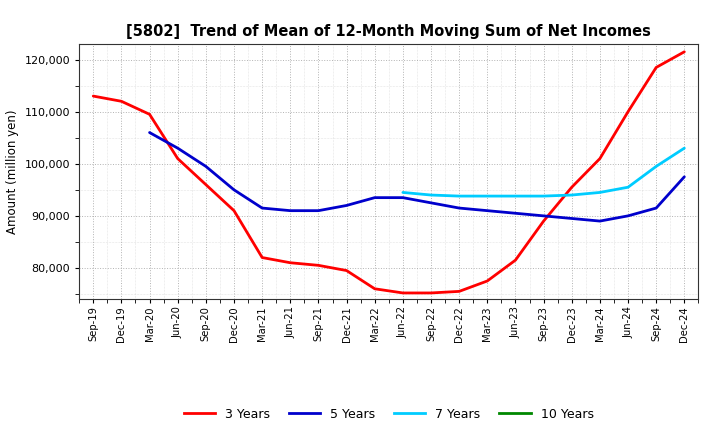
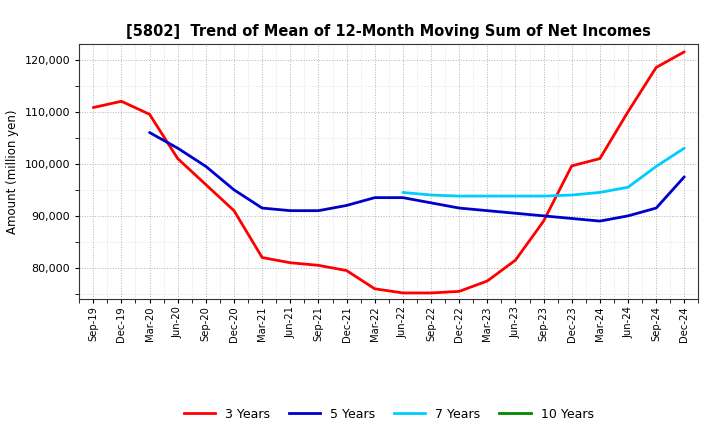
3 Years/Sep-19: 113,000 -> 110,800
3 Years/Dec-23: 95,500 -> 99,600
